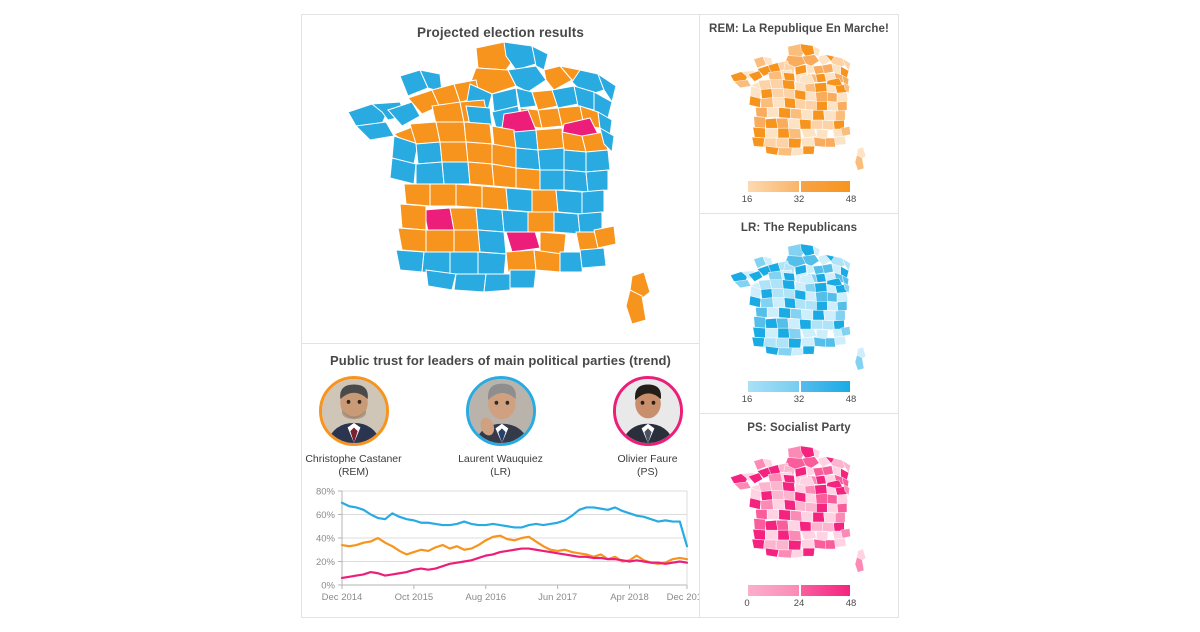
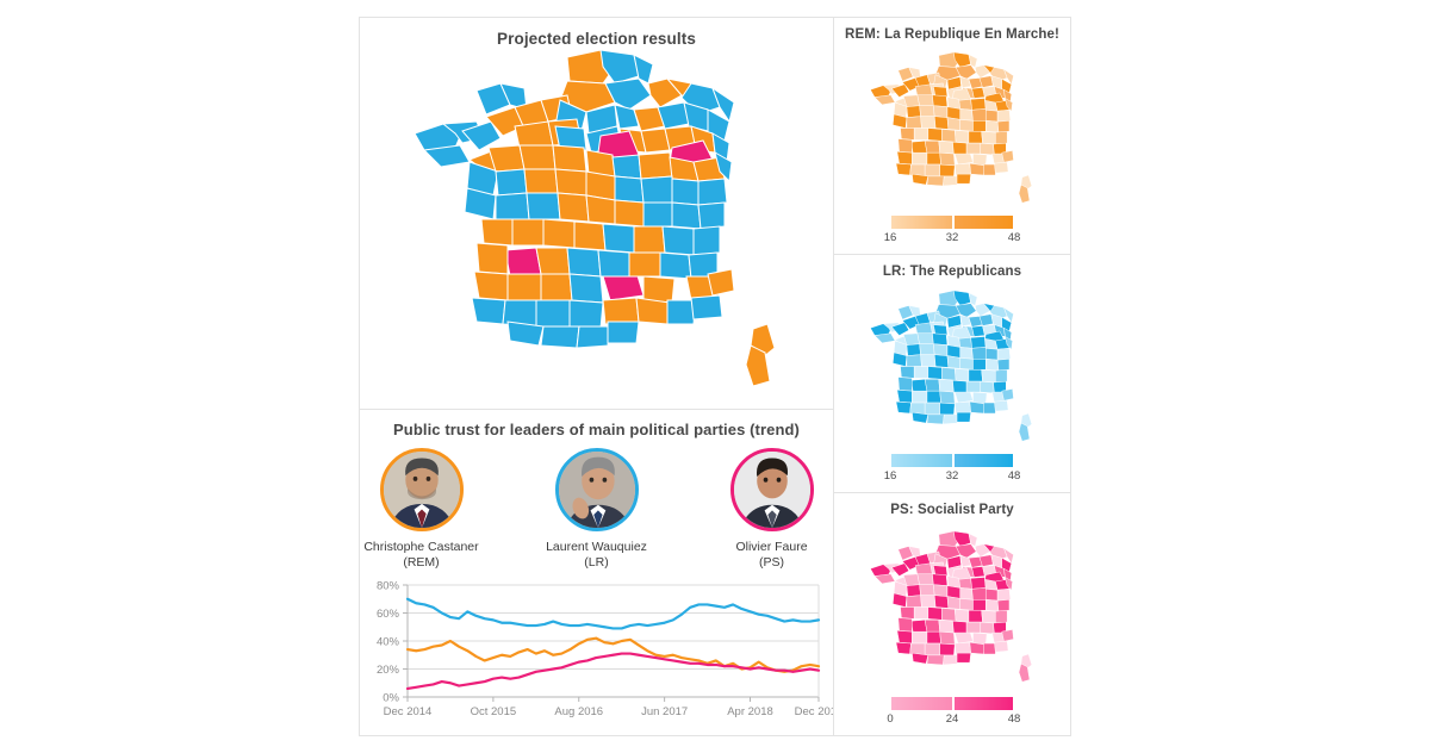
Laurent Wauquiez (LR)/48: 33% -> 55%
